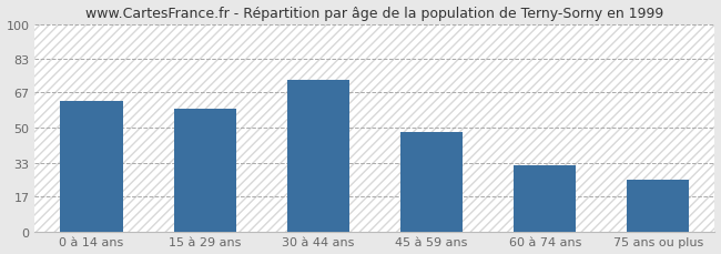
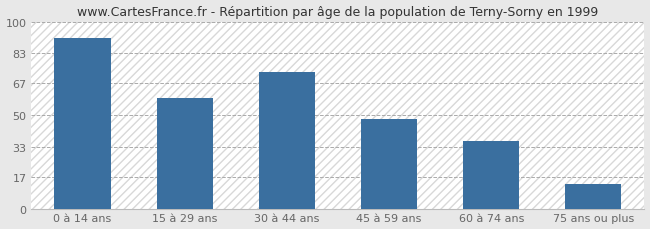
0 à 14 ans: 63 -> 91
60 à 74 ans: 32 -> 36
75 ans ou plus: 25 -> 13
